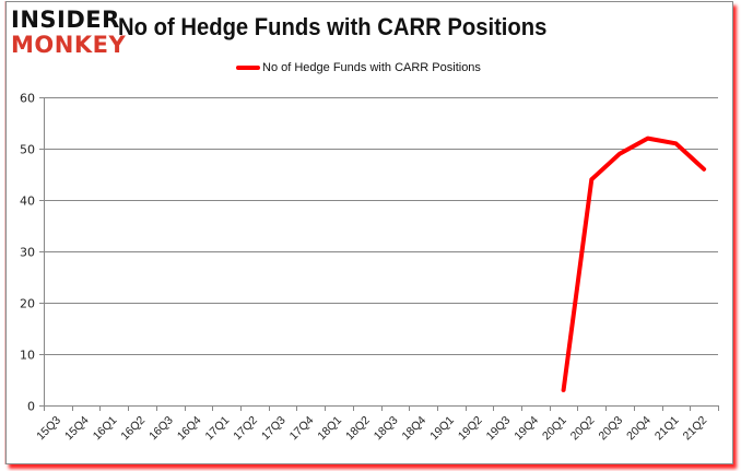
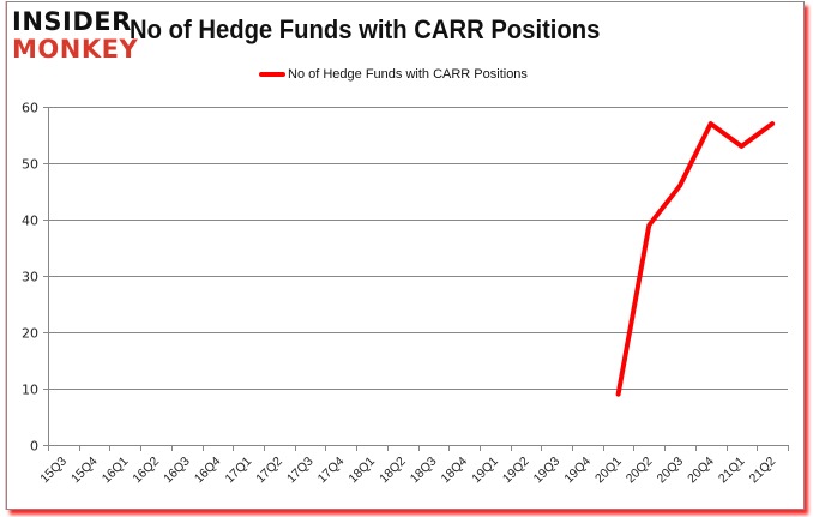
20Q1: 3 -> 9
20Q2: 44 -> 39
20Q3: 49 -> 46
20Q4: 52 -> 57
21Q1: 51 -> 53
21Q2: 46 -> 57
